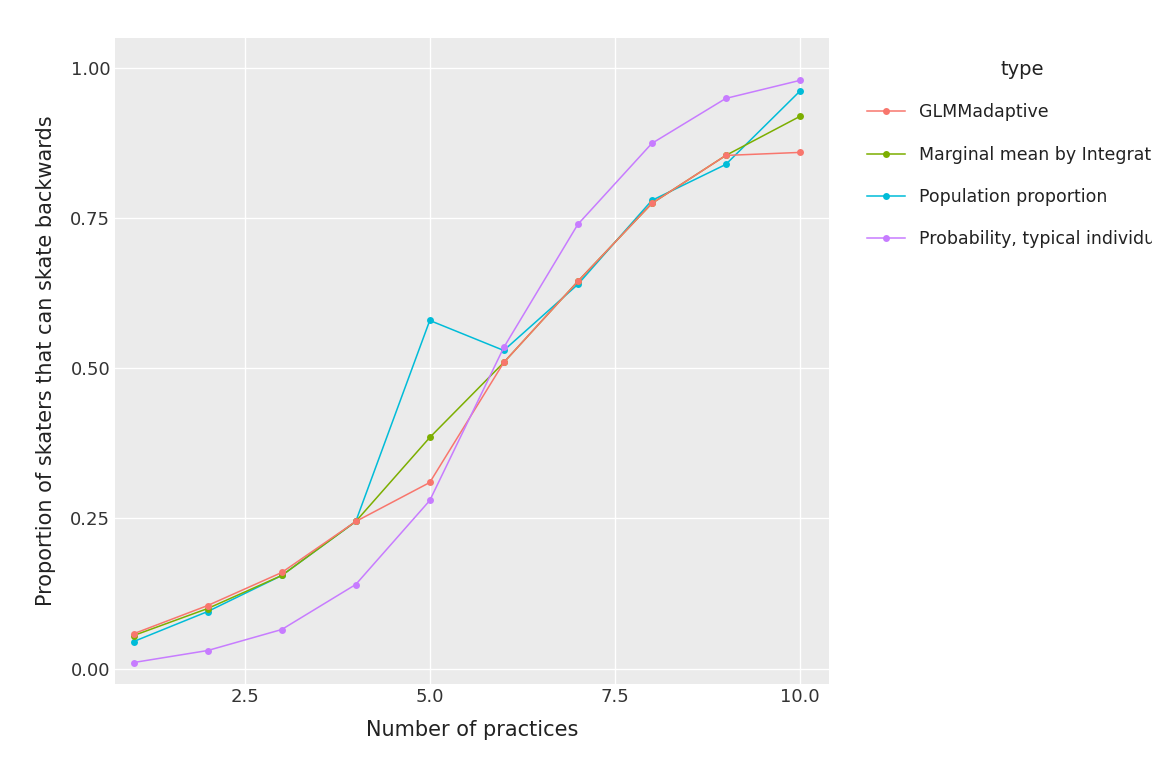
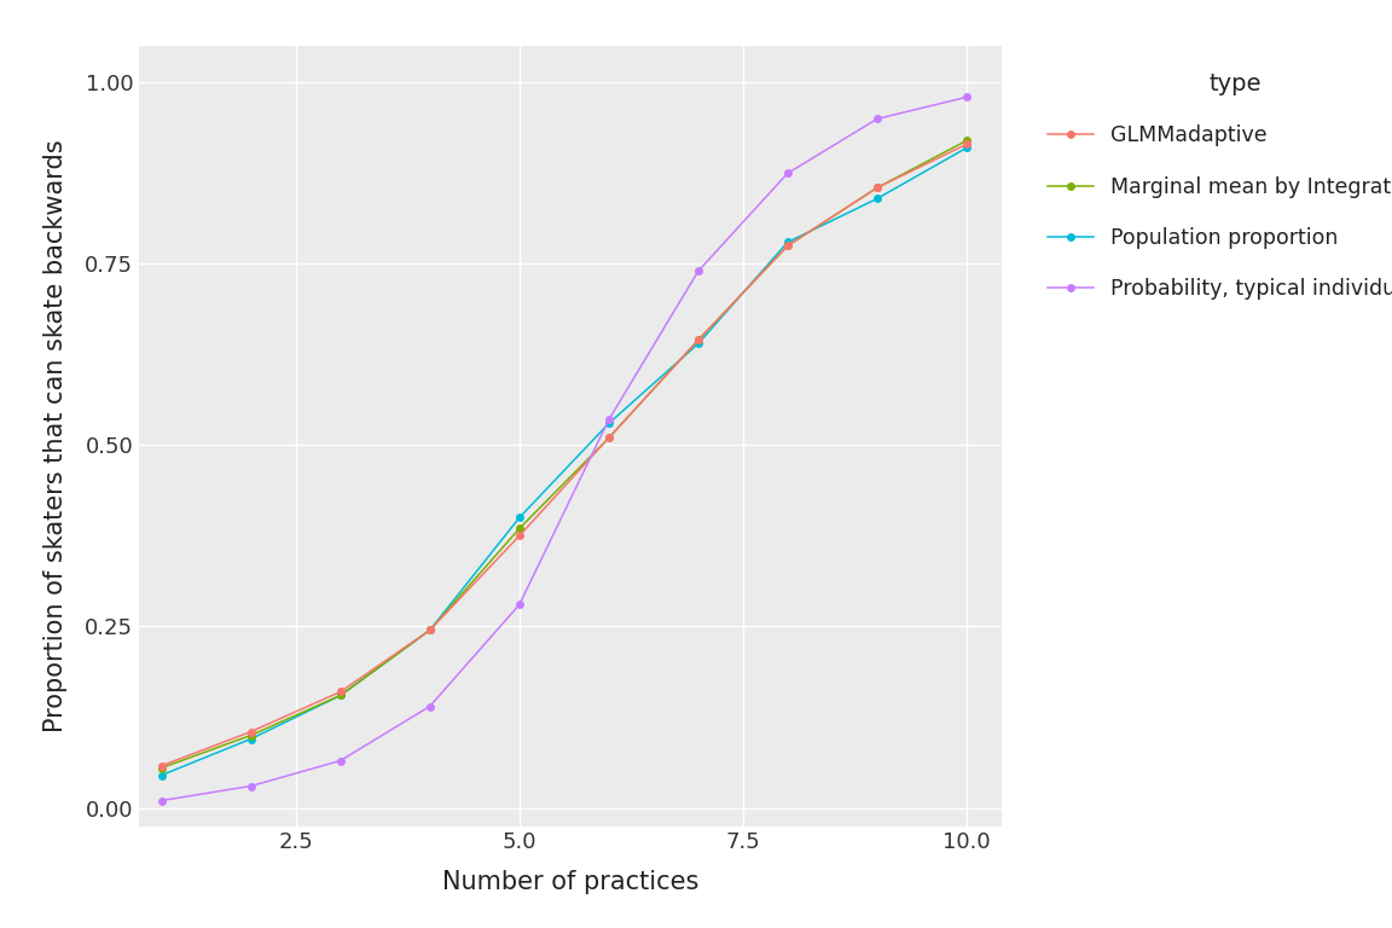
GLMMadaptive/5.0: 0.310 -> 0.375
Population proportion/5.0: 0.580 -> 0.400
GLMMadaptive/10.0: 0.860 -> 0.915
Population proportion/10.0: 0.962 -> 0.910
